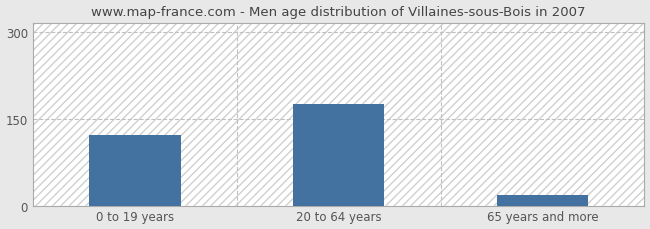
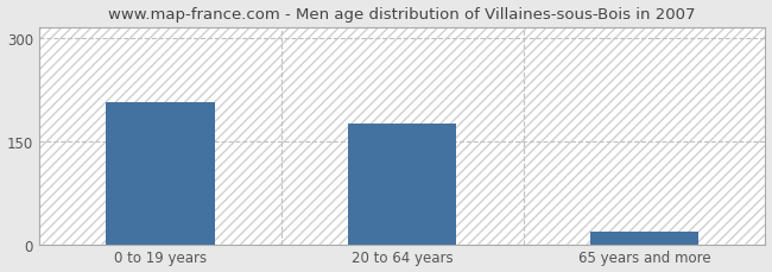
0 to 19 years: 122 -> 206
